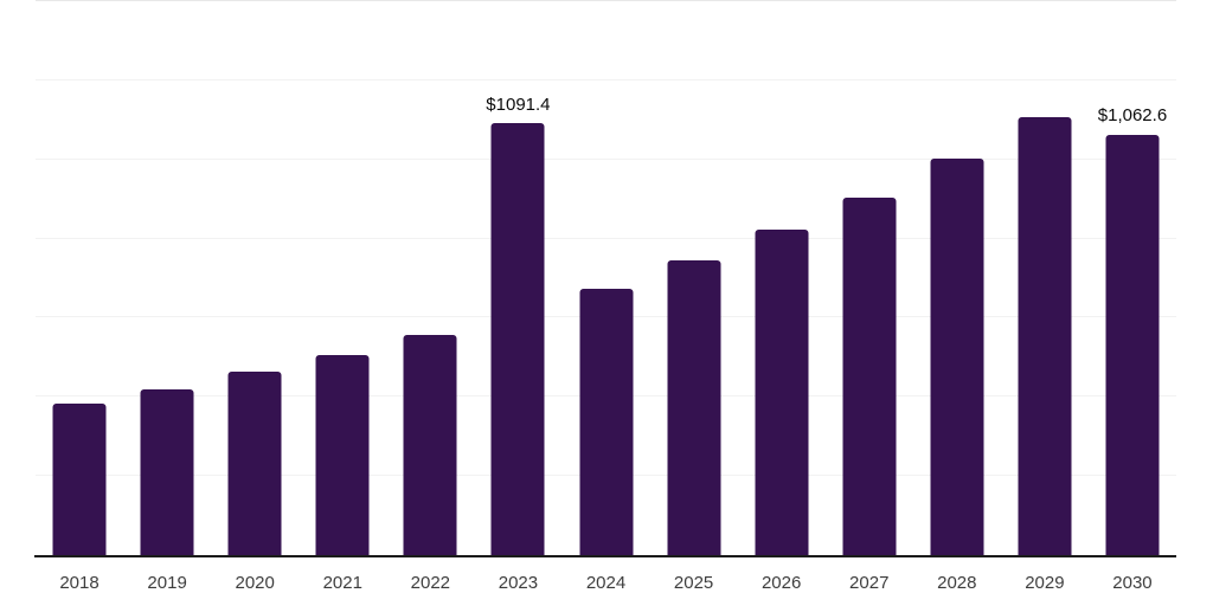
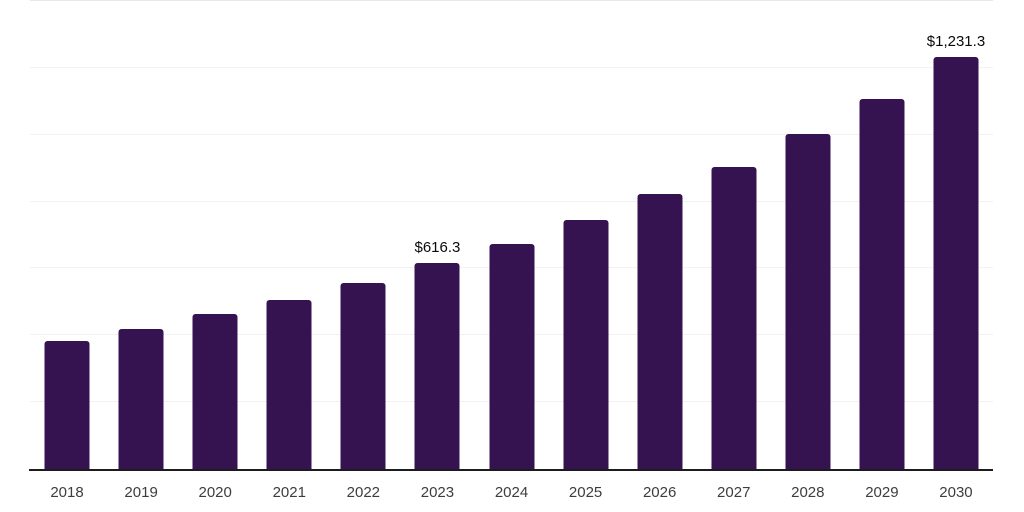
2023: $1091.4 -> $616.3
2030: $1,062.6 -> $1,231.3
